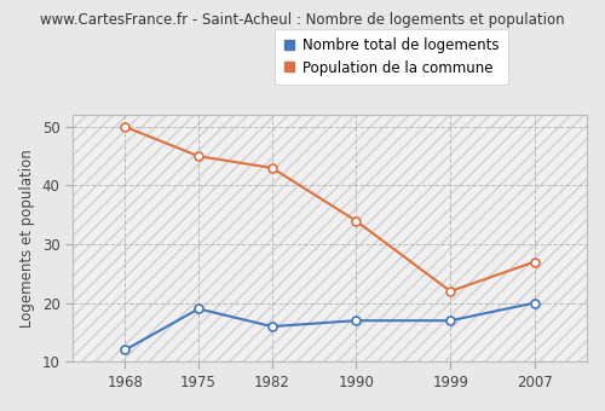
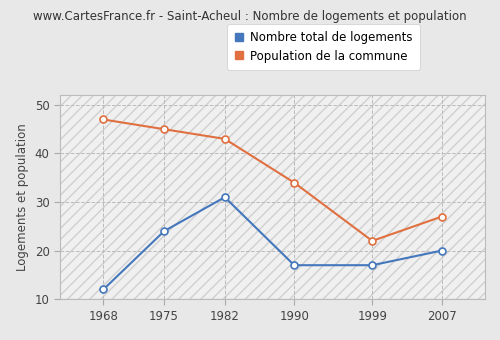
Population de la commune/1968: 50 -> 47
Nombre total de logements/1975: 19 -> 24
Nombre total de logements/1982: 16 -> 31
